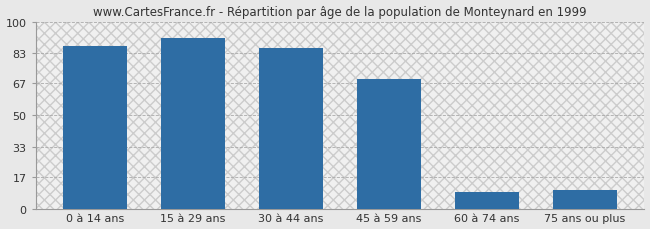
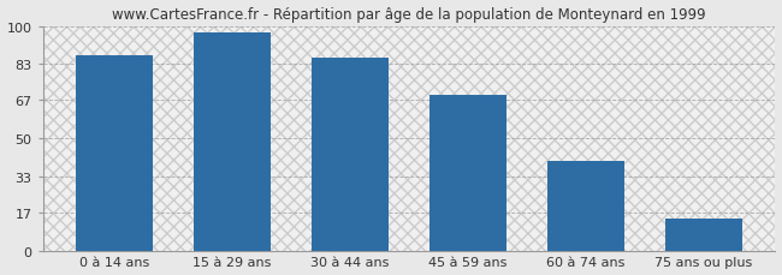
15 à 29 ans: 91 -> 97
60 à 74 ans: 9 -> 40
75 ans ou plus: 10 -> 14
